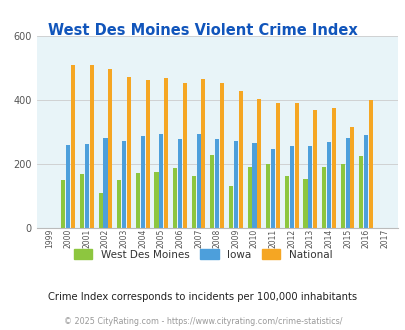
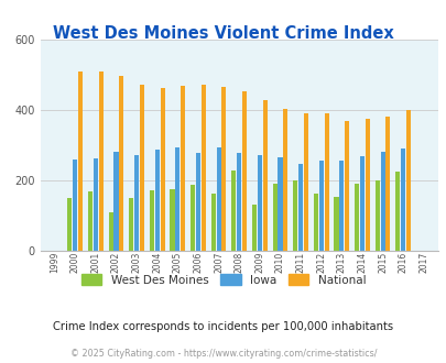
National/2006: 455 -> 473
National/2015: 315 -> 383
